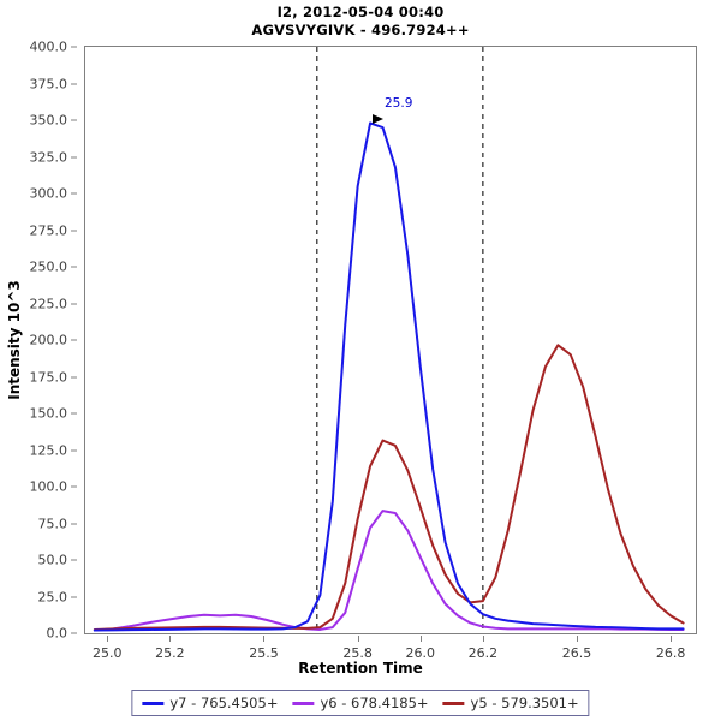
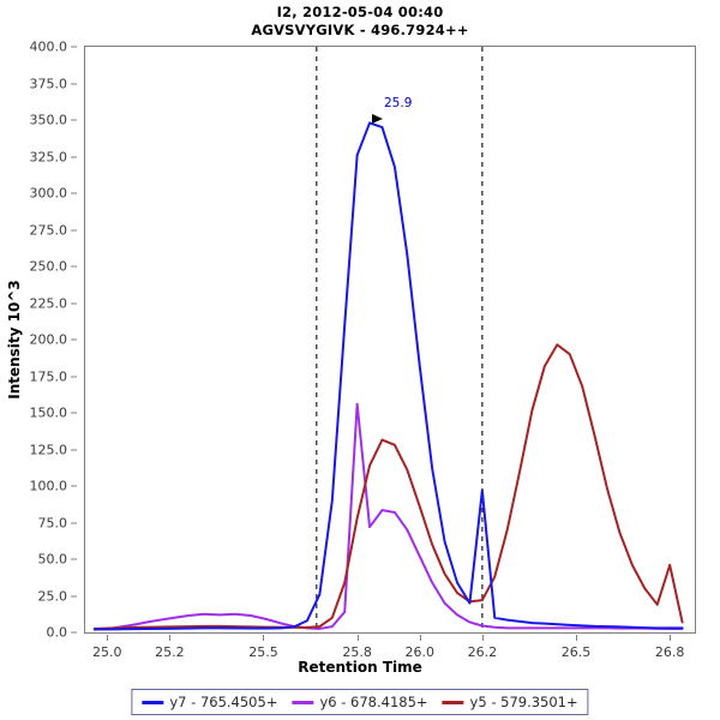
y7 - 765.4505+/25.8: 305 -> 326
y6 - 678.4185+/25.8: 44 -> 156
y7 - 765.4505+/26.2: 13 -> 97
y5 - 579.3501+/26.8: 12 -> 46
